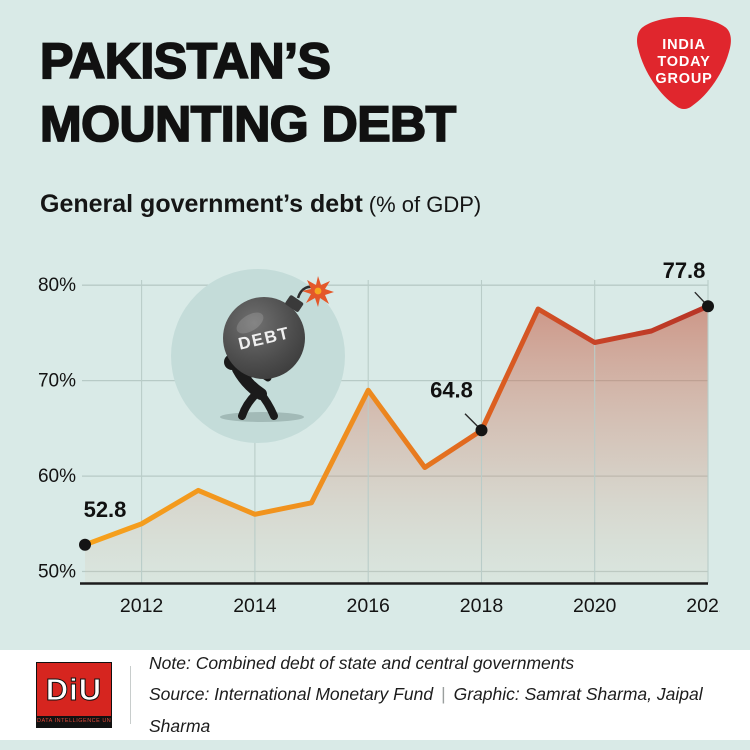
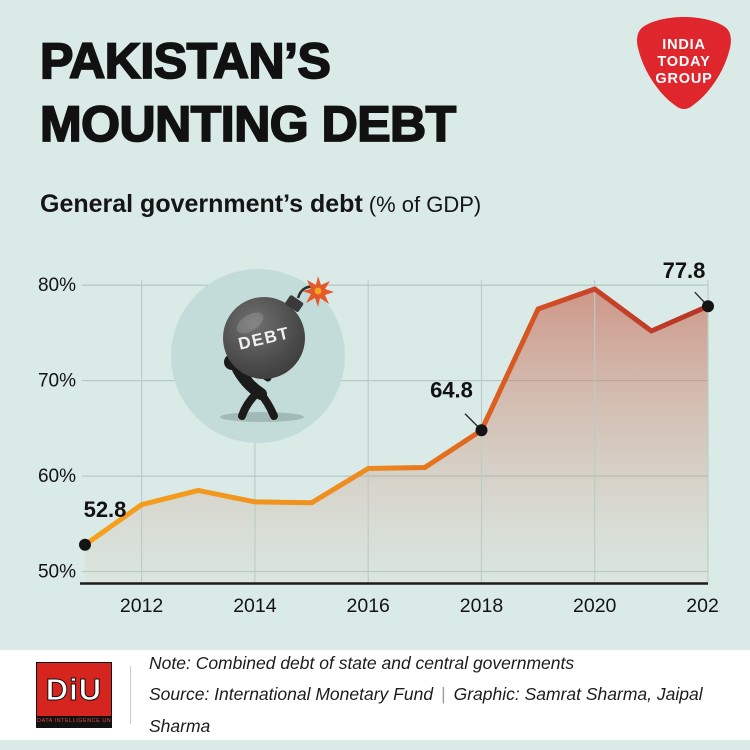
2012: 55% -> 57%
2014: 56% -> 57%
2016: 69% -> 61%
2020: 74% -> 80%
